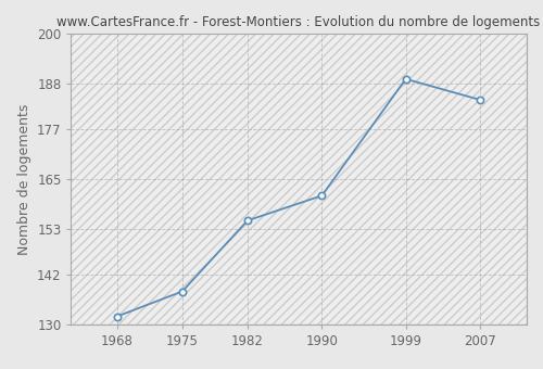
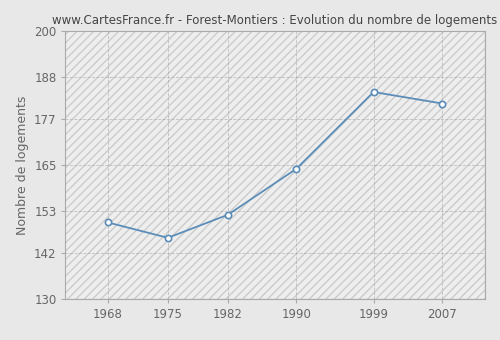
1968: 132 -> 150
1975: 138 -> 146
1982: 155 -> 152
1990: 161 -> 164
1999: 189 -> 184
2007: 184 -> 181
